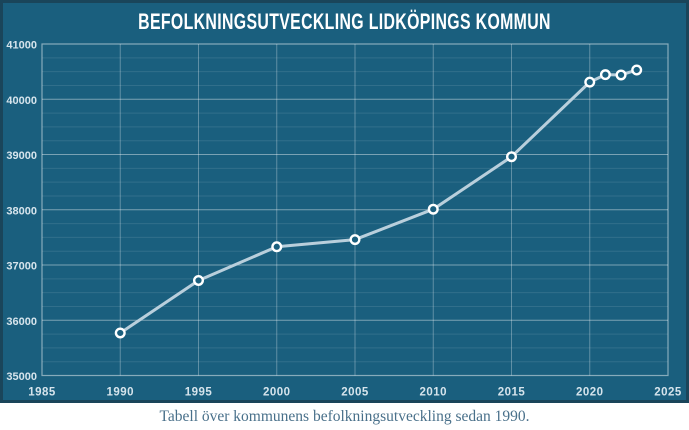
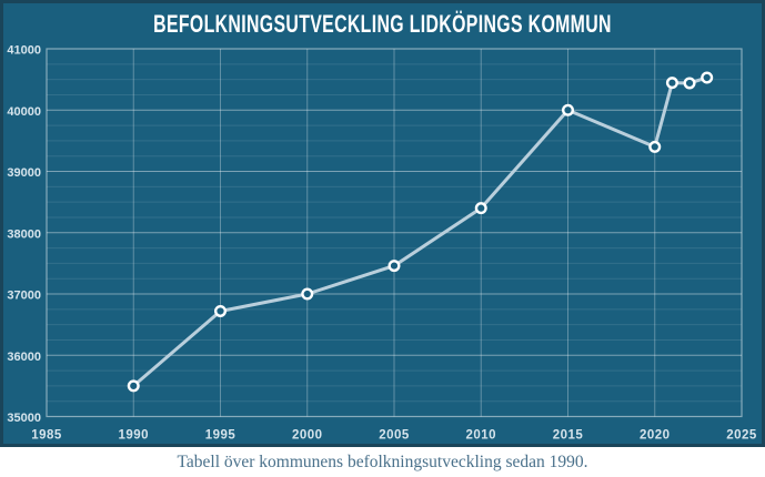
1990: 35800 -> 35500
2000: 37300 -> 37000
2010: 38000 -> 38400
2015: 39000 -> 40000
2020: 40300 -> 39400
